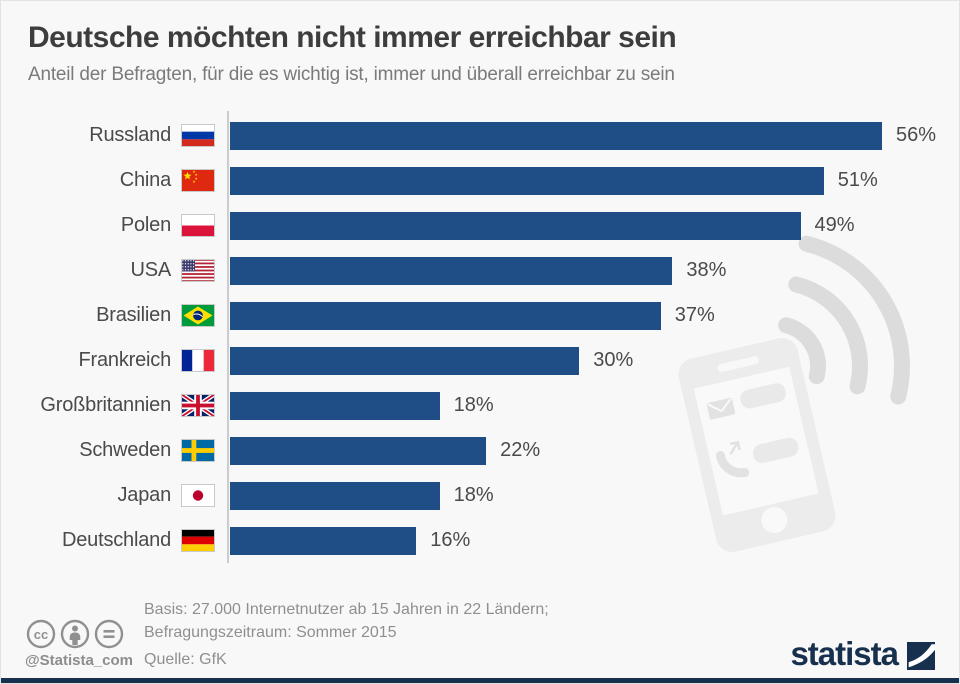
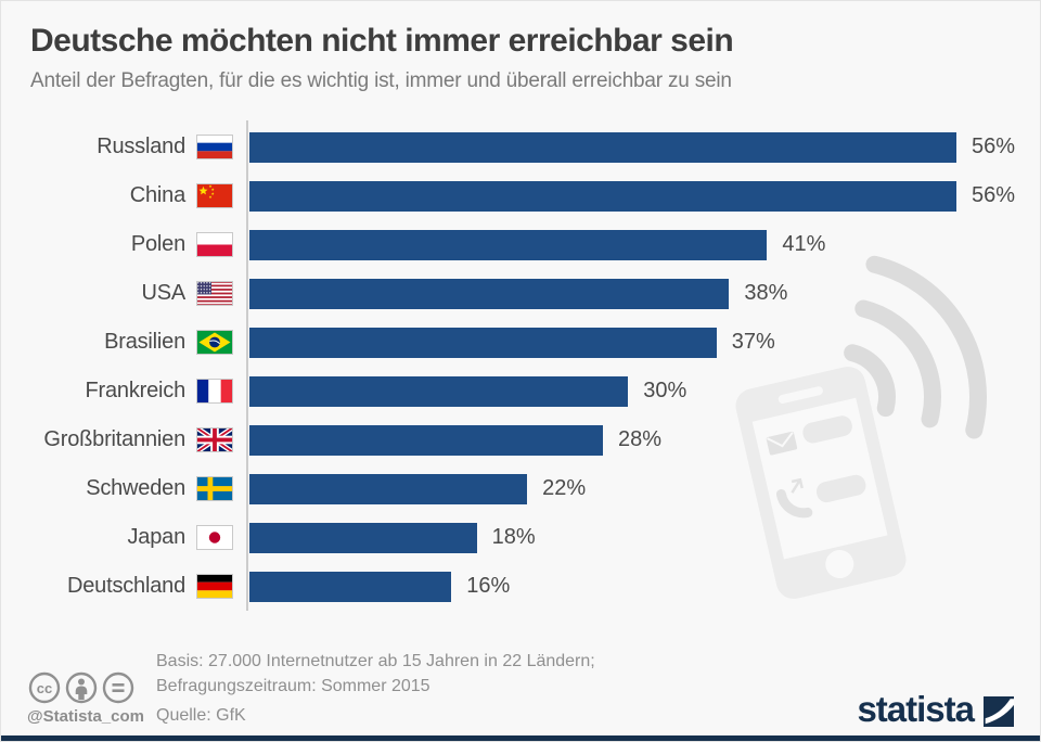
China: 51% -> 56%
Polen: 49% -> 41%
Großbritannien: 18% -> 28%
